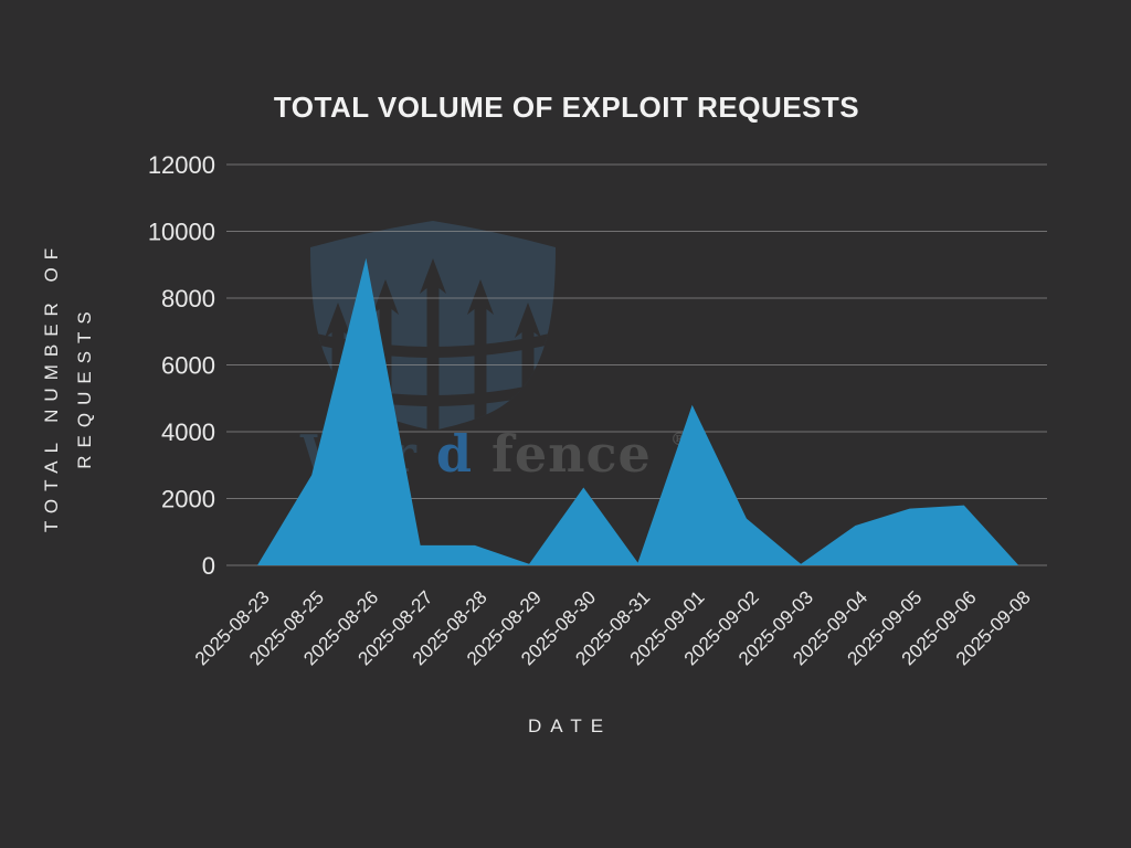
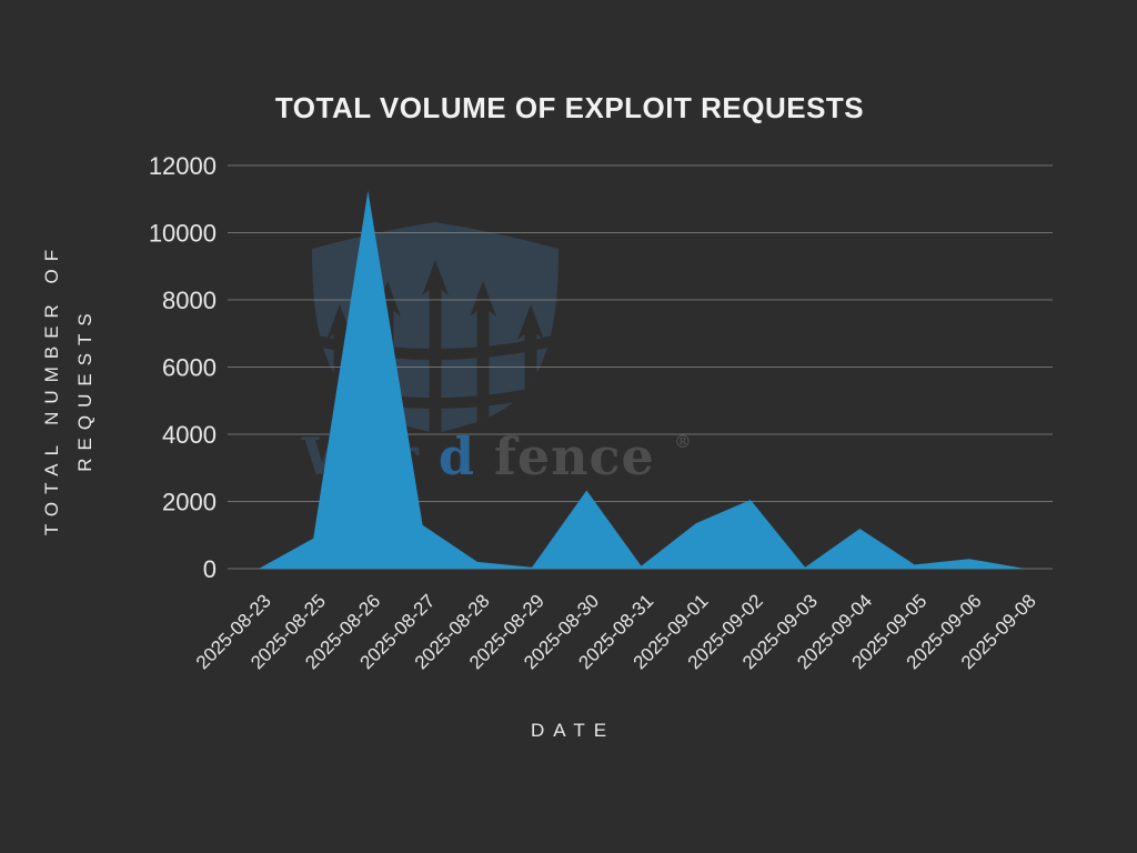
2025-08-25: 2700 -> 900
2025-08-26: 9200 -> 11200
2025-08-27: 600 -> 1300
2025-08-28: 600 -> 200
2025-09-01: 4800 -> 1400
2025-09-02: 1400 -> 2000
2025-09-05: 1700 -> 100
2025-09-06: 1800 -> 300
